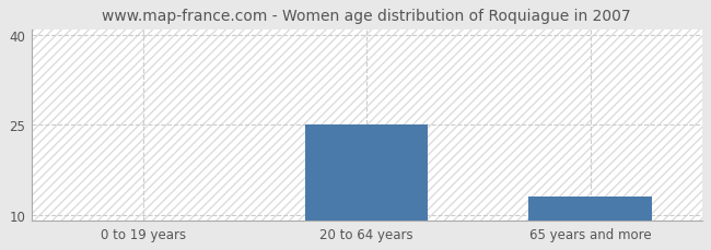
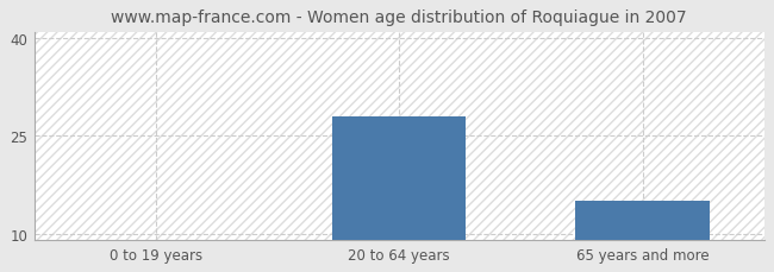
20 to 64 years: 25 -> 28
65 years and more: 13 -> 15
